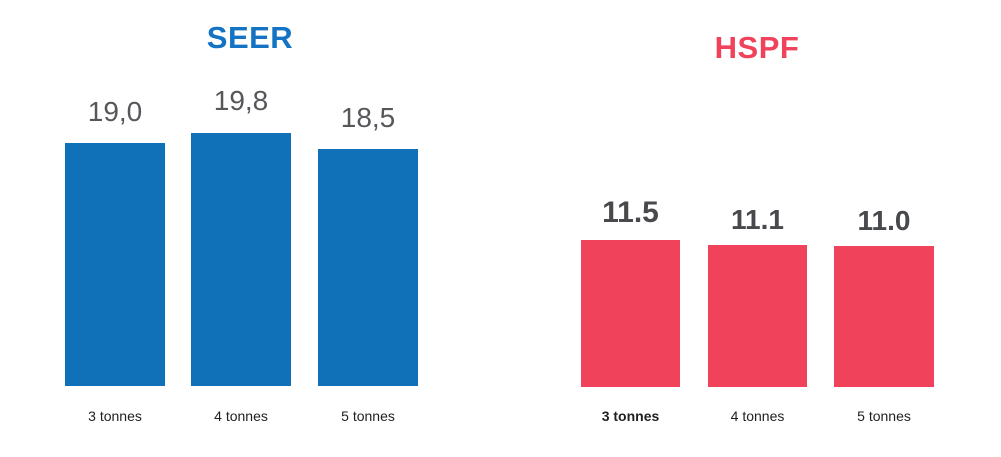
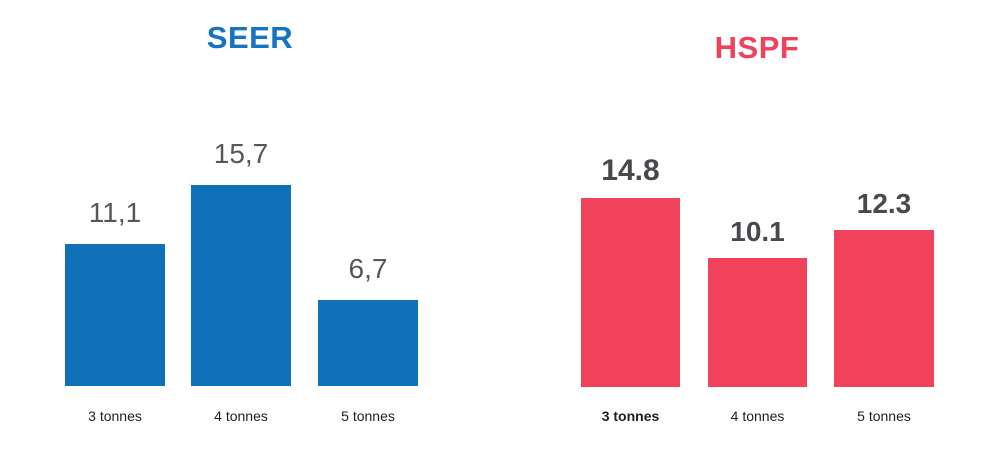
SEER/3 tonnes: 19,0 -> 11,1
SEER/4 tonnes: 19,8 -> 15,7
SEER/5 tonnes: 18,5 -> 6,7
HSPF/3 tonnes: 11.5 -> 14.8
HSPF/4 tonnes: 11.1 -> 10.1
HSPF/5 tonnes: 11.0 -> 12.3
